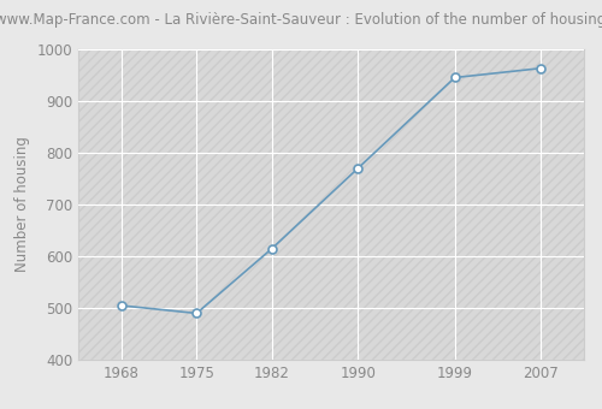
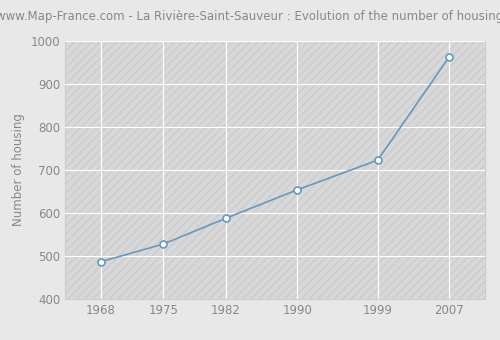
1968: 505 -> 487
1975: 490 -> 528
1982: 615 -> 588
1990: 770 -> 654
1999: 945 -> 723
